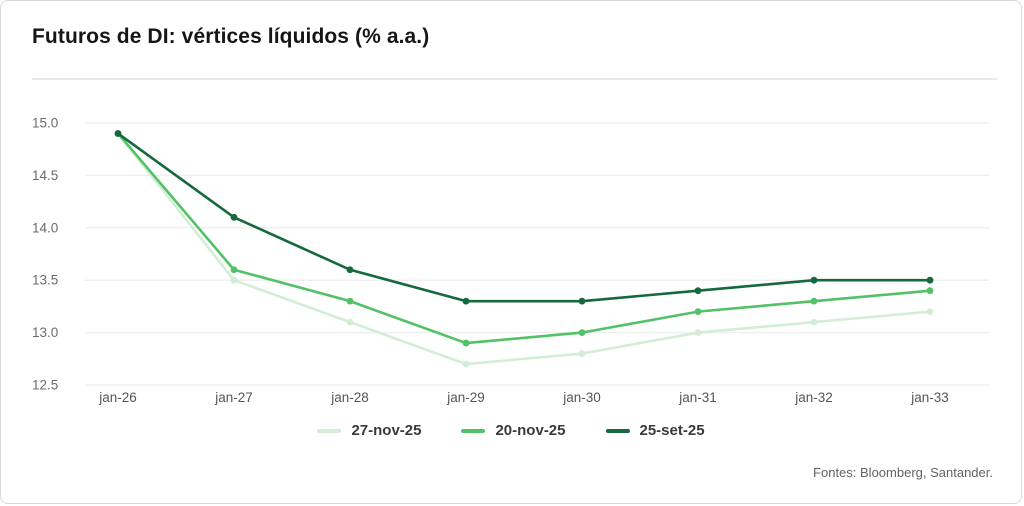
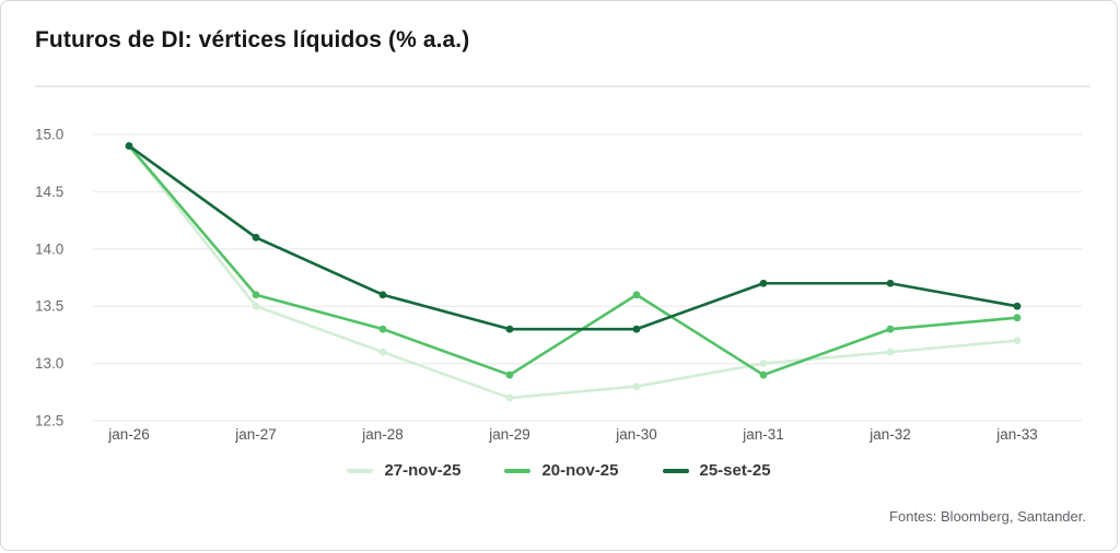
20-nov-25/jan-30: 13.0 -> 13.6
20-nov-25/jan-31: 13.2 -> 12.9
25-set-25/jan-31: 13.4 -> 13.7
25-set-25/jan-32: 13.5 -> 13.7
